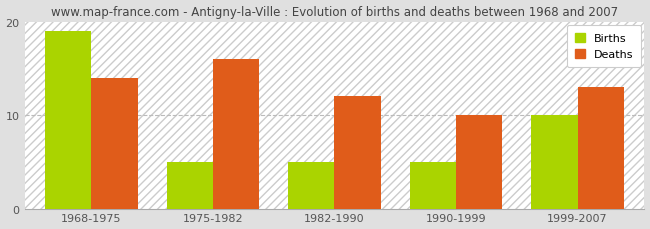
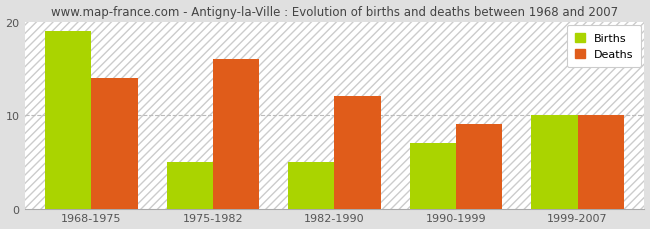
Births/1990-1999: 5 -> 7
Deaths/1990-1999: 10 -> 9
Deaths/1999-2007: 13 -> 10
